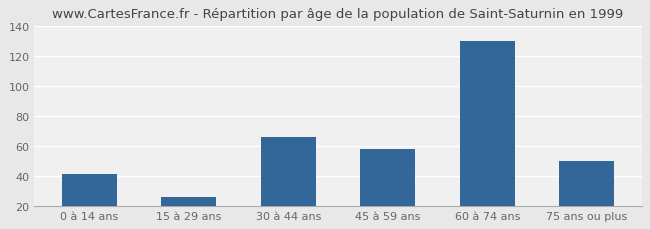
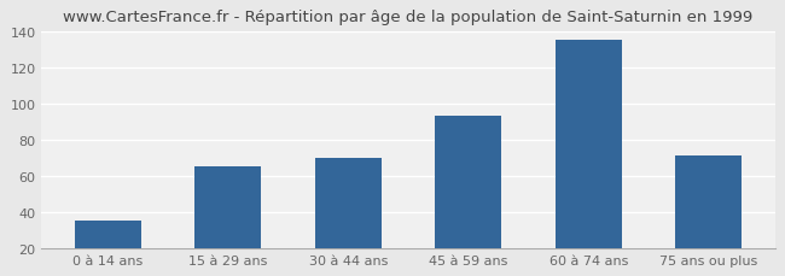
0 à 14 ans: 41 -> 35
15 à 29 ans: 26 -> 65
30 à 44 ans: 66 -> 70
45 à 59 ans: 58 -> 93
60 à 74 ans: 130 -> 135
75 ans ou plus: 50 -> 71
